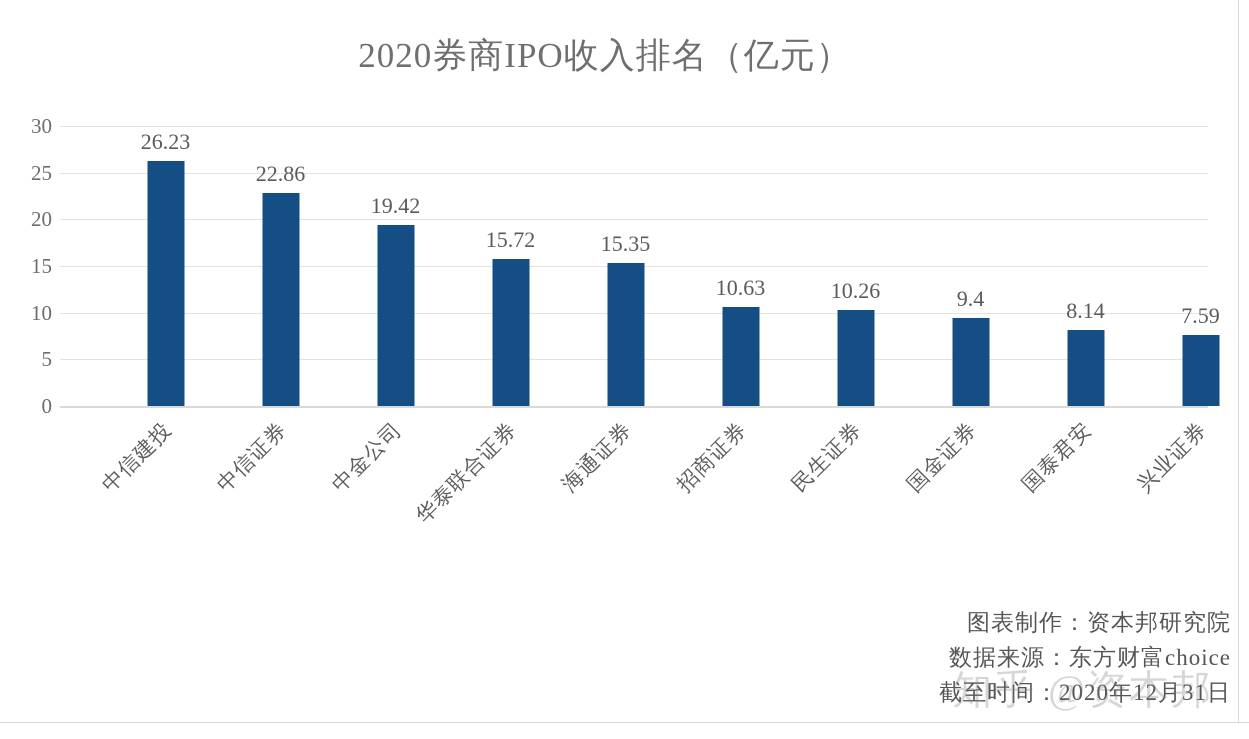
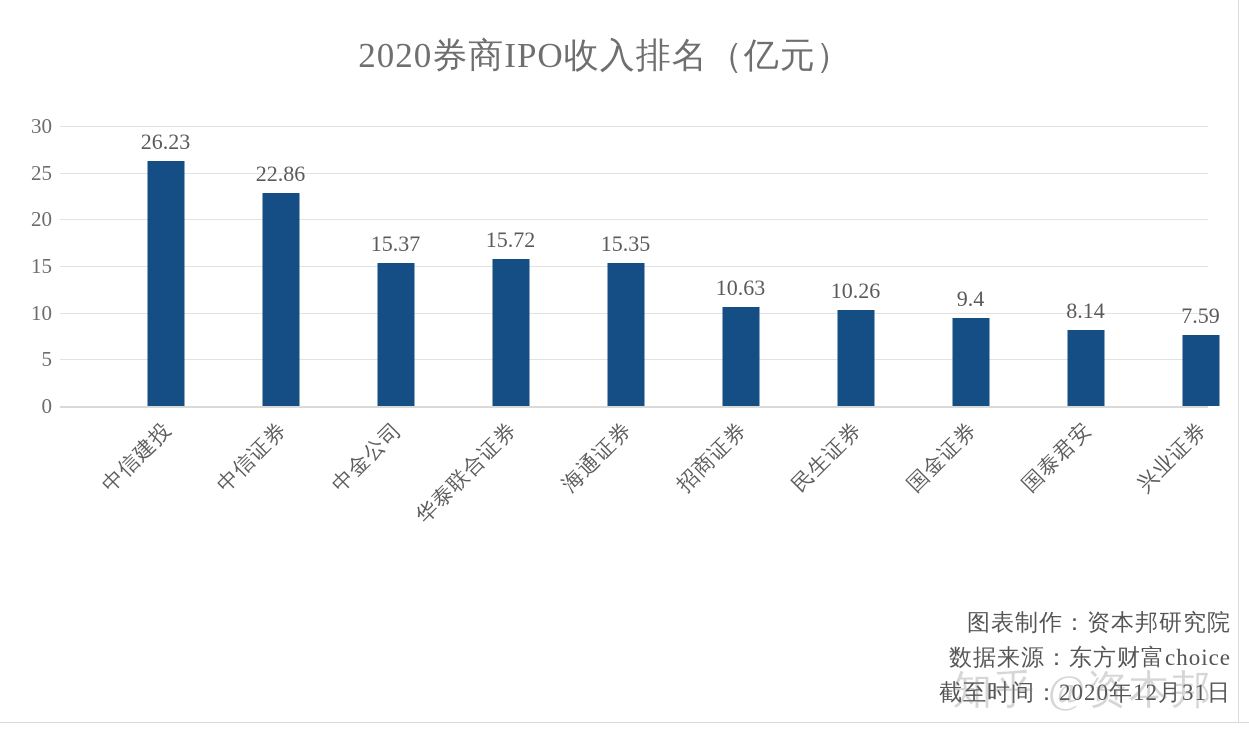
中金公司: 19.42 -> 15.37
